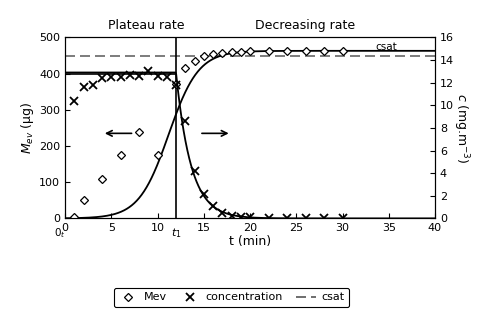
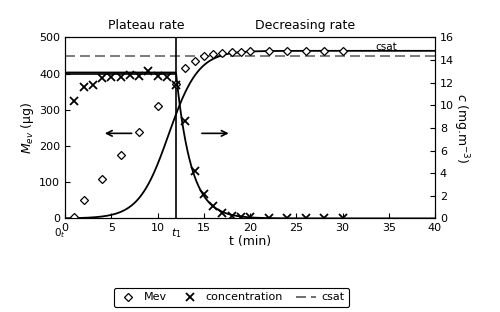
Mev/10: 175 -> 310
